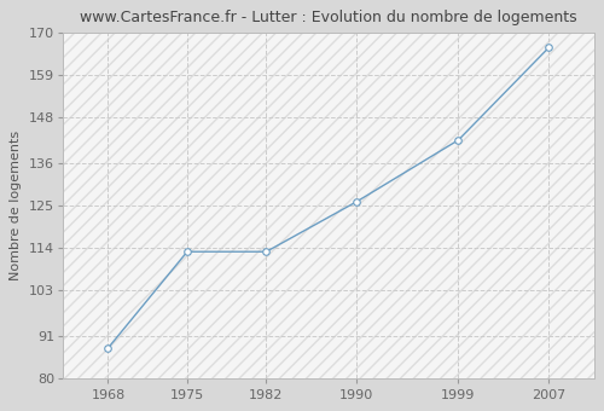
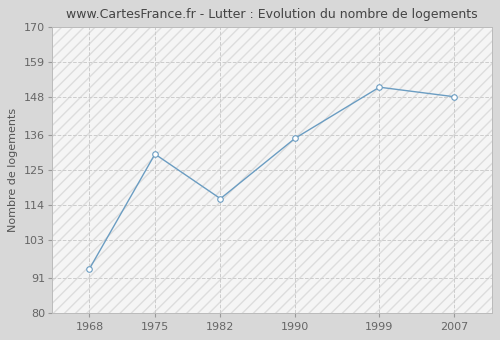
1968: 88 -> 94
1975: 113 -> 130
1982: 113 -> 116
1990: 126 -> 135
1999: 142 -> 151
2007: 166 -> 148
